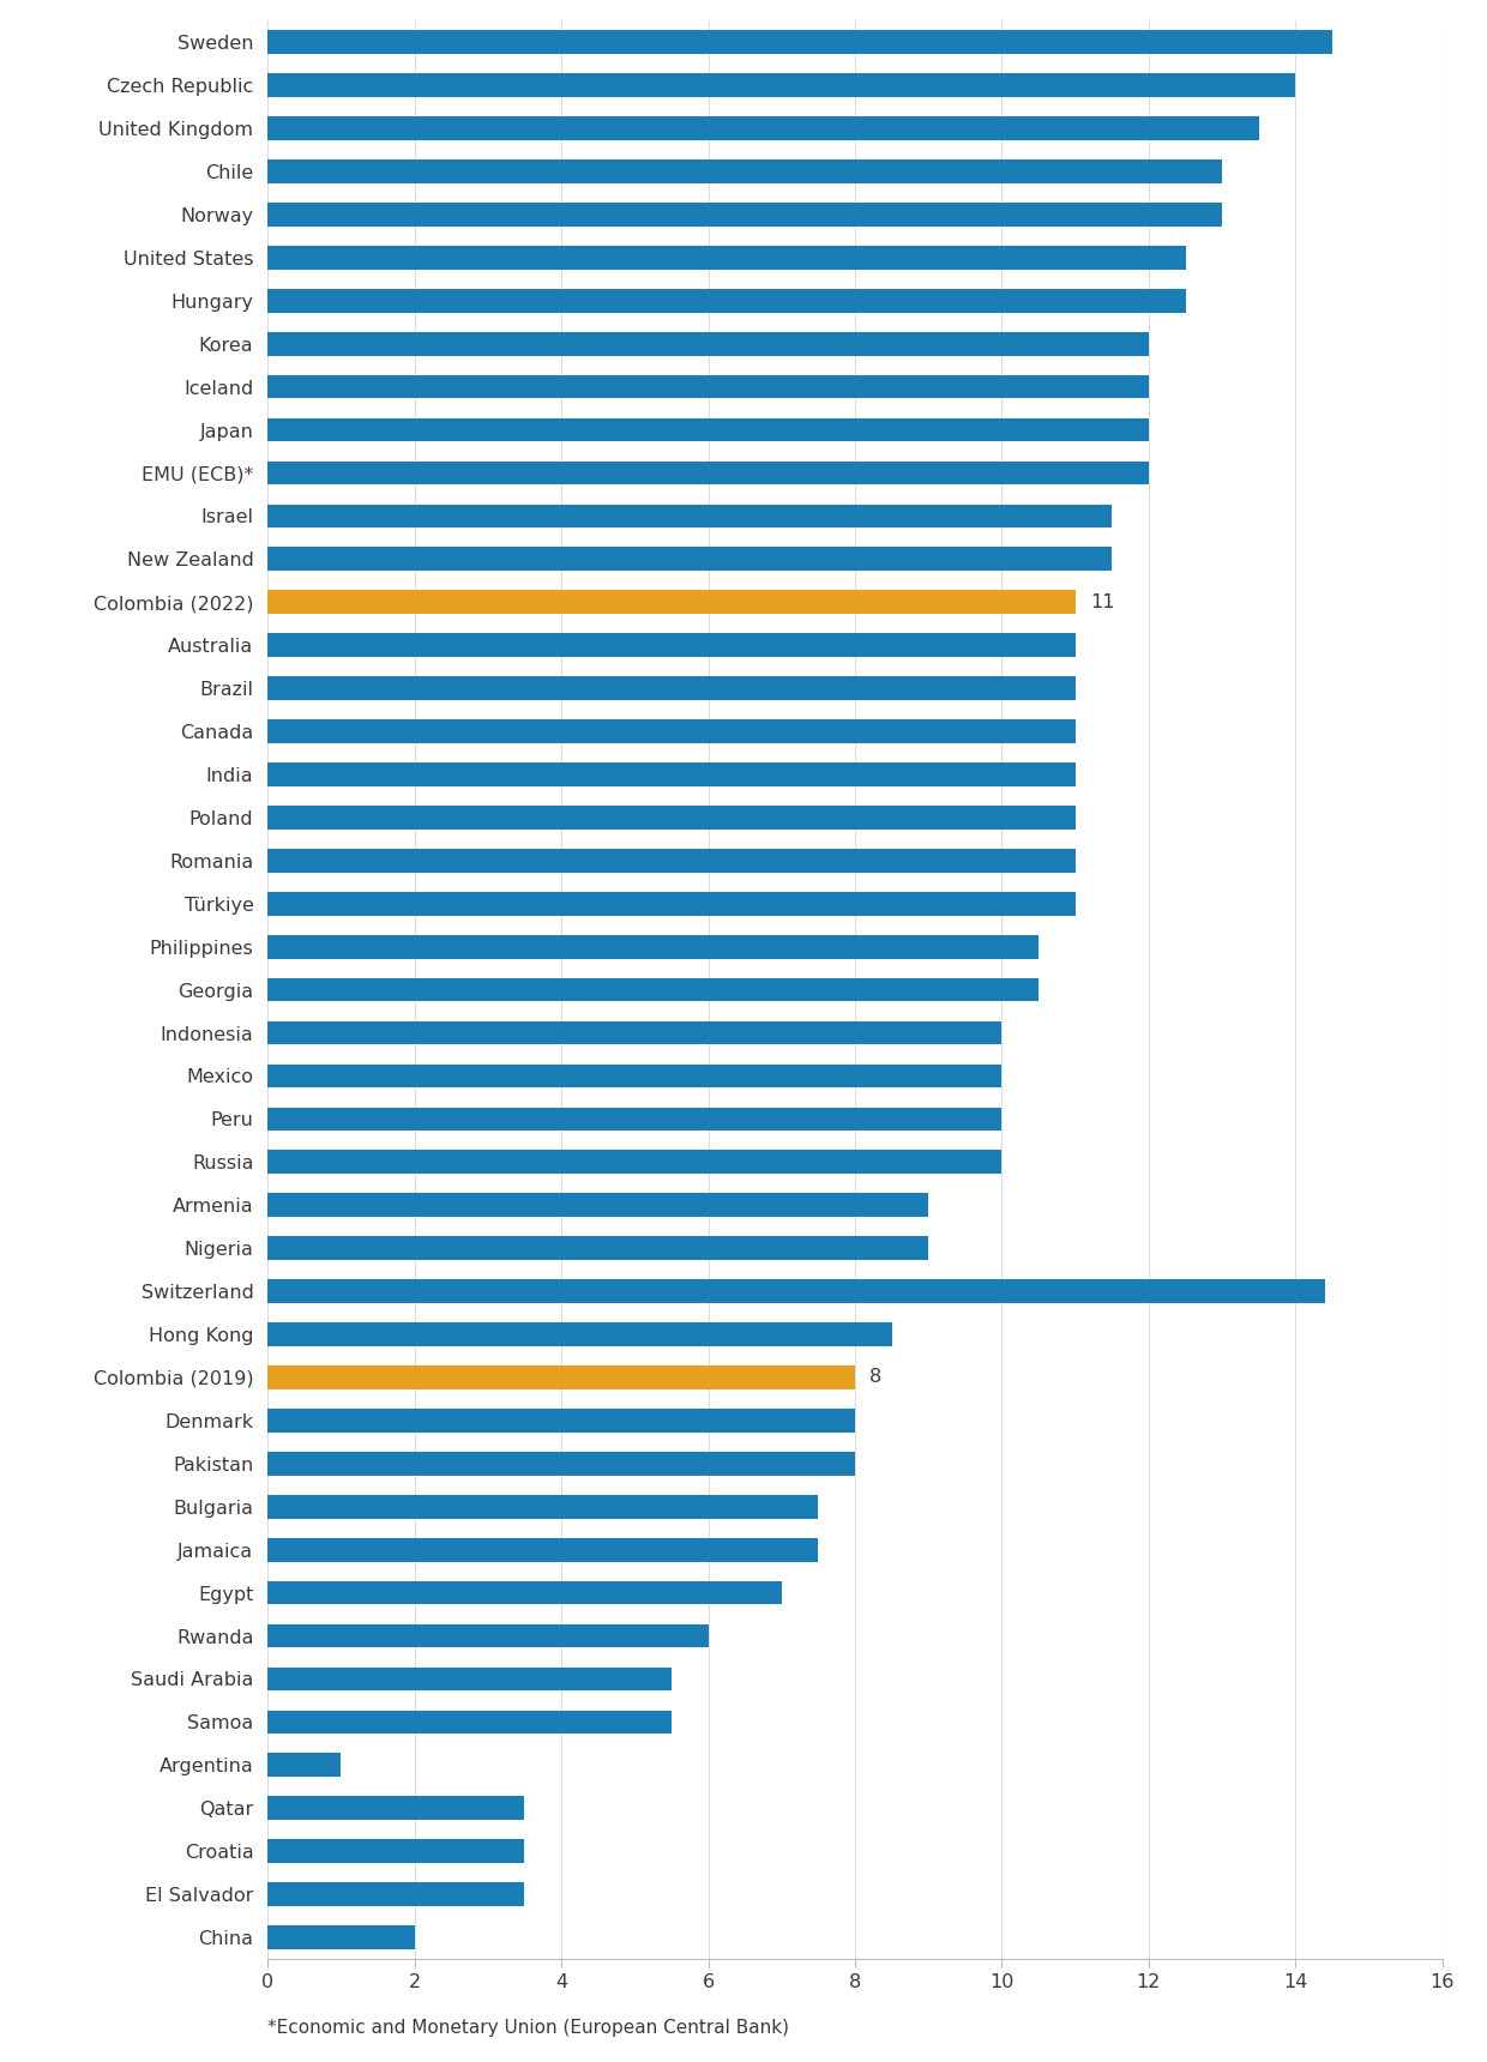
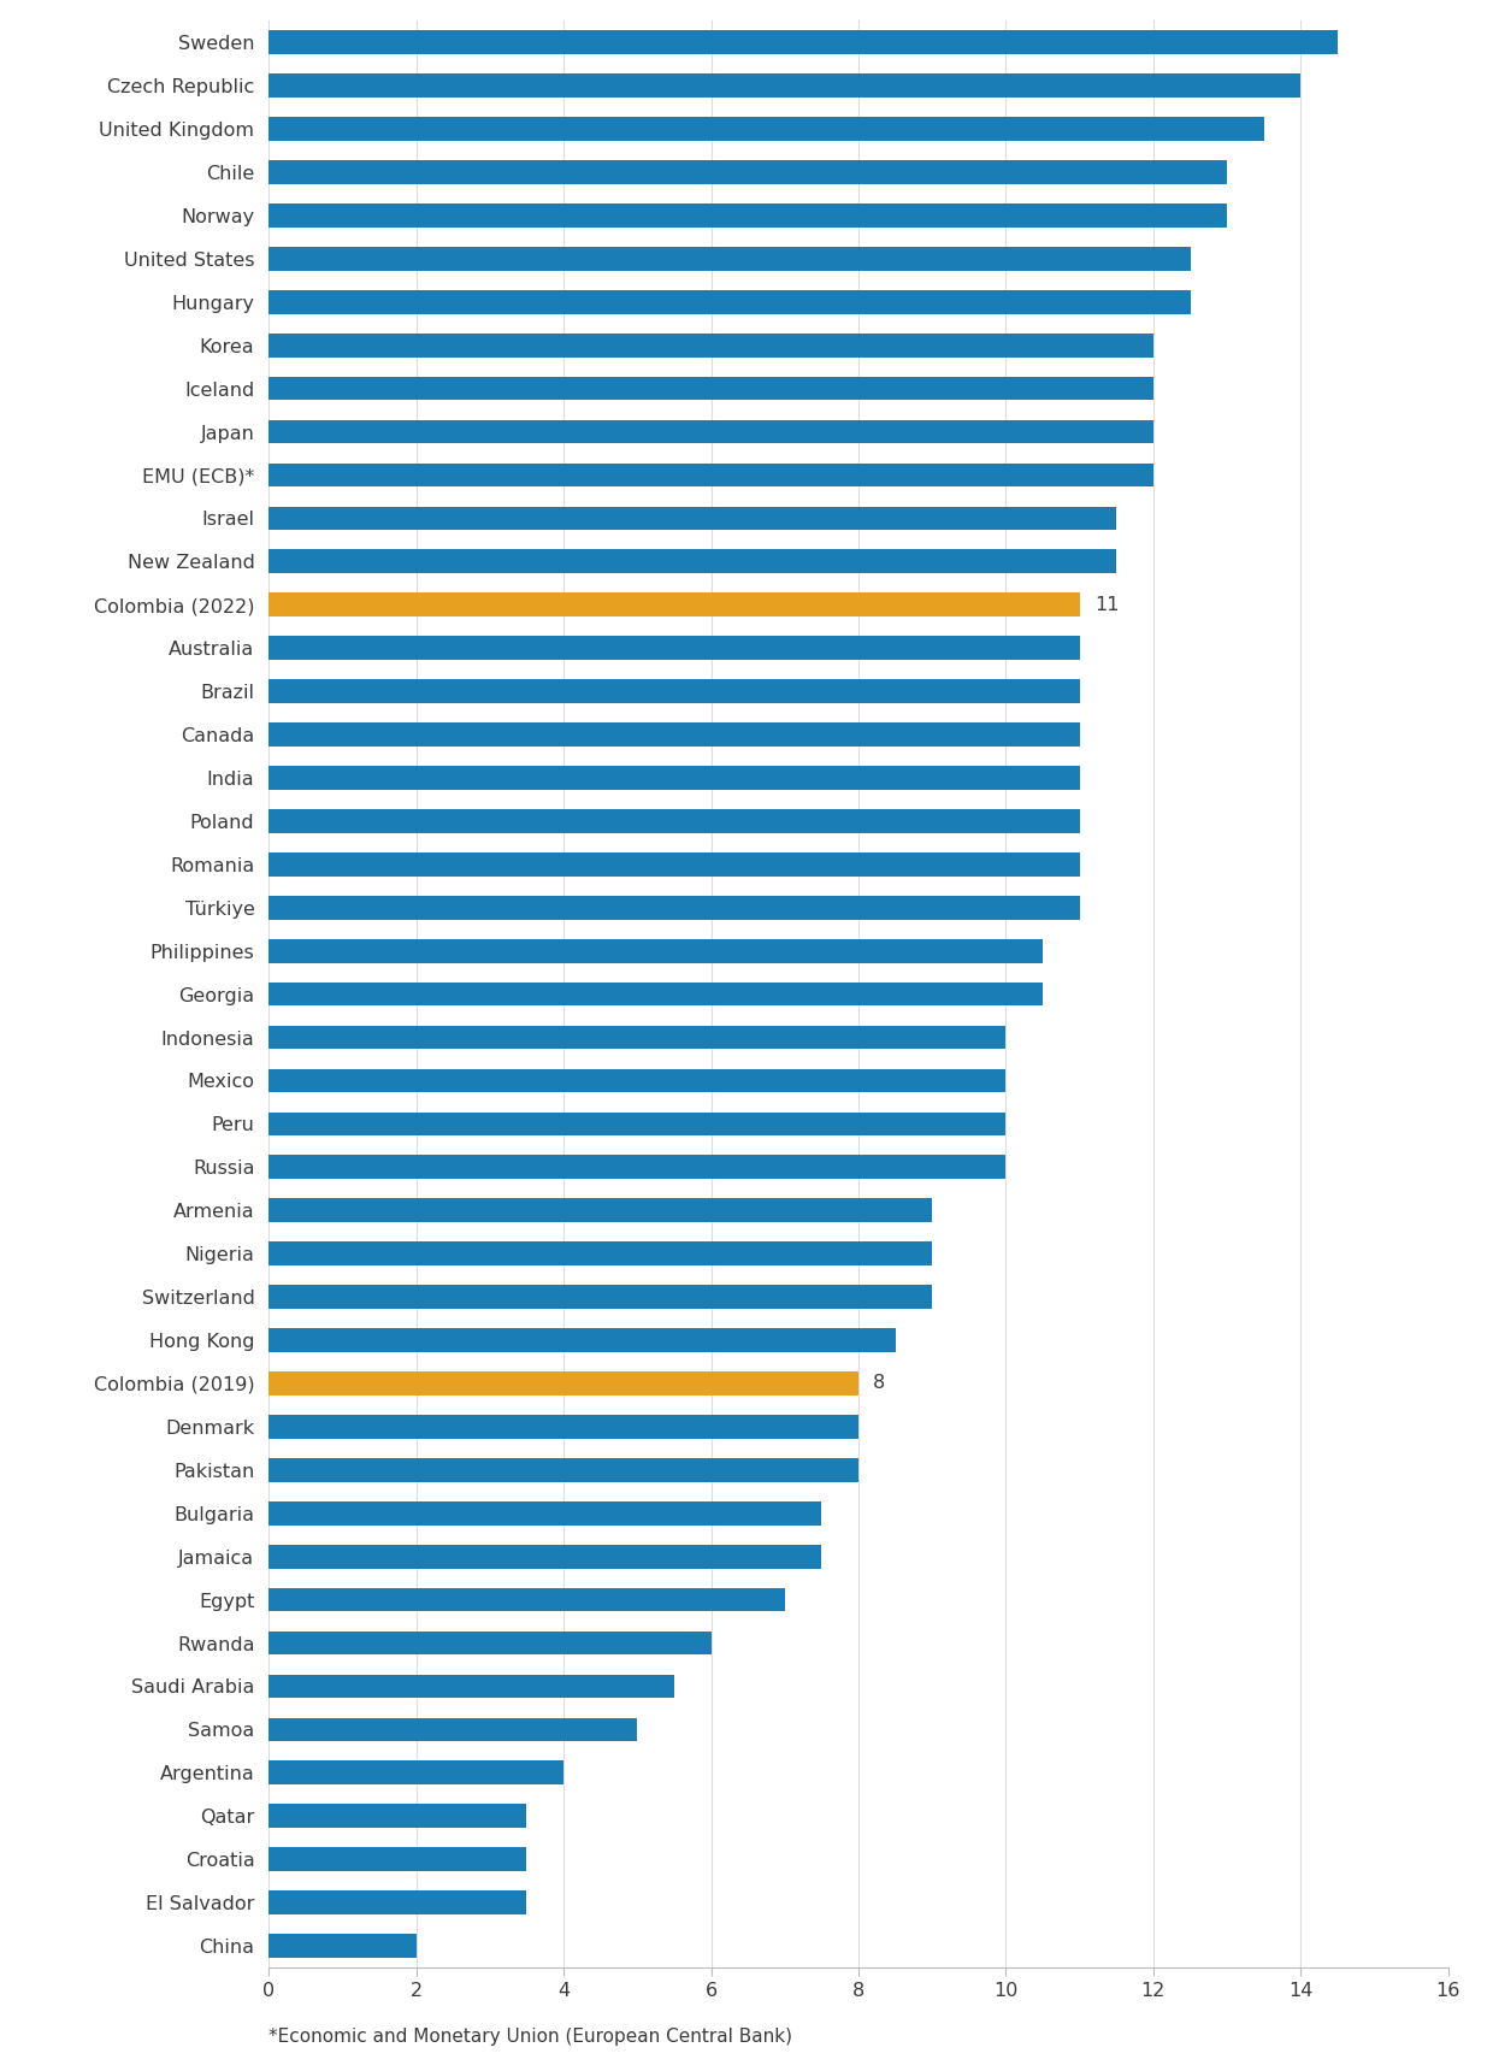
Switzerland: 14.4 -> 9.0
Samoa: 5.5 -> 5.0
Argentina: 1.0 -> 4.0
